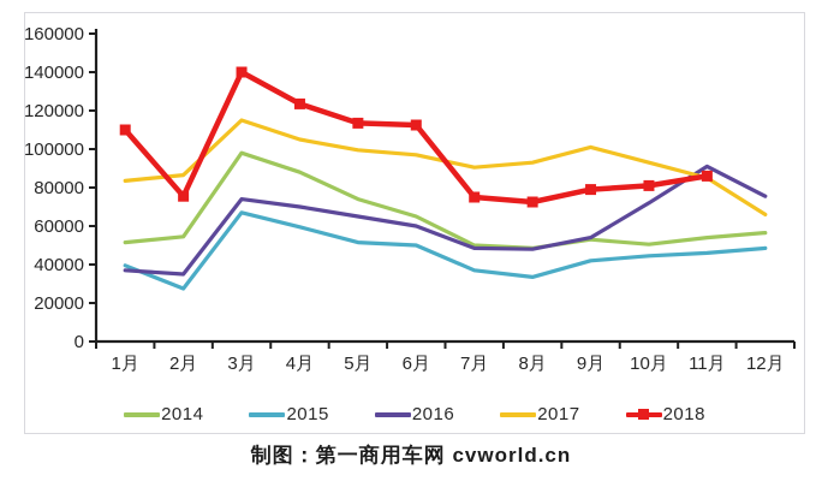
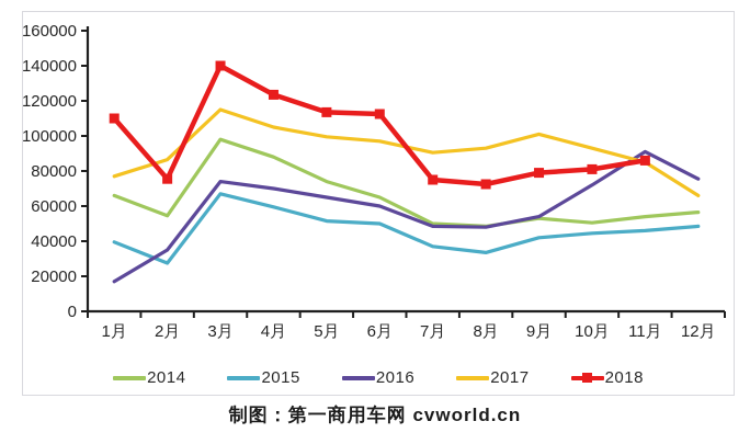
2014/1月: 52000 -> 66000
2016/1月: 37000 -> 17000
2017/1月: 84000 -> 77000
